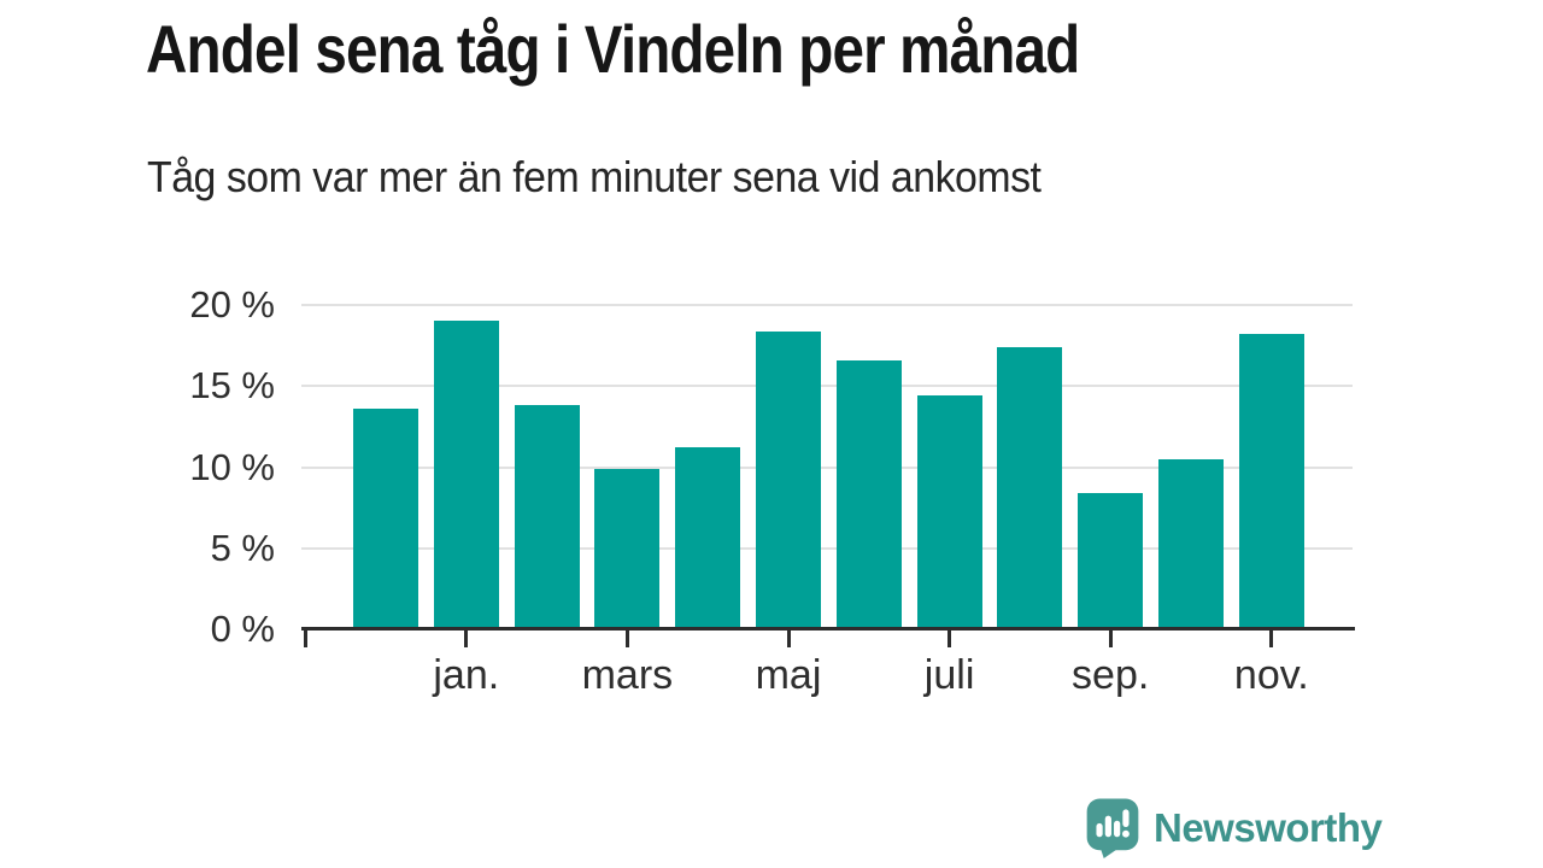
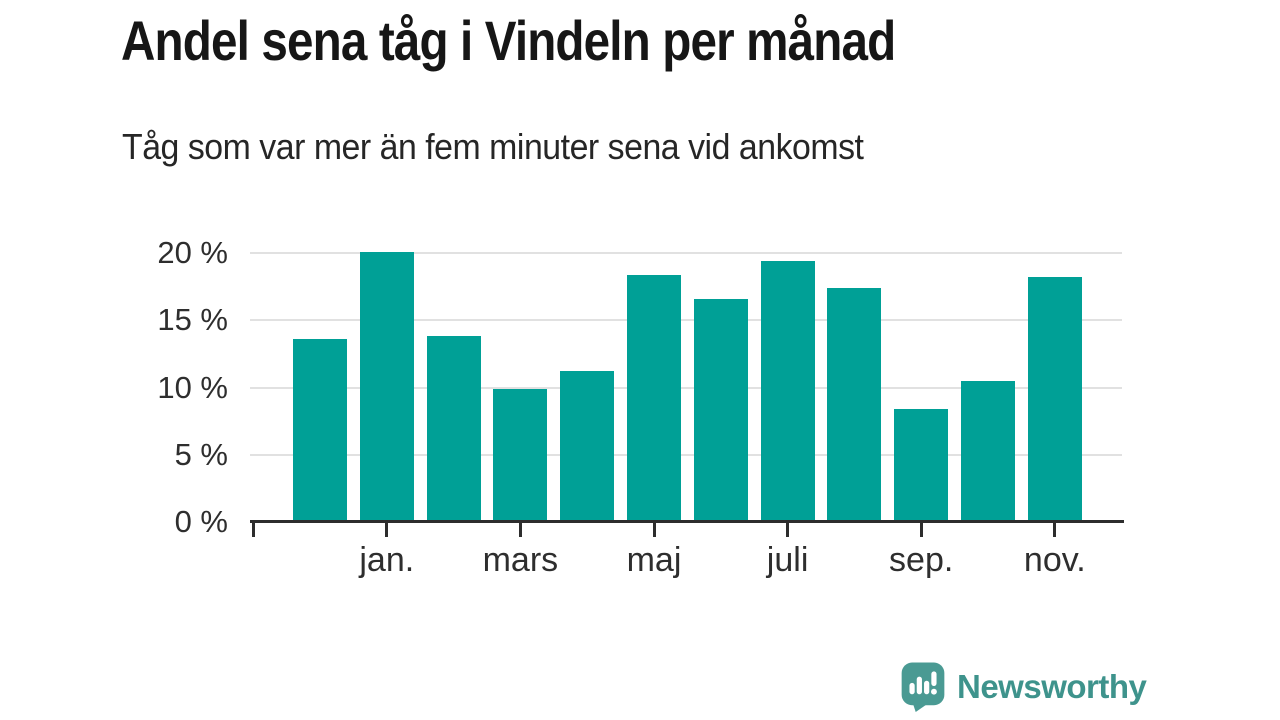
jan.: 19.0% -> 20.1%
juli: 14.4% -> 19.4%
